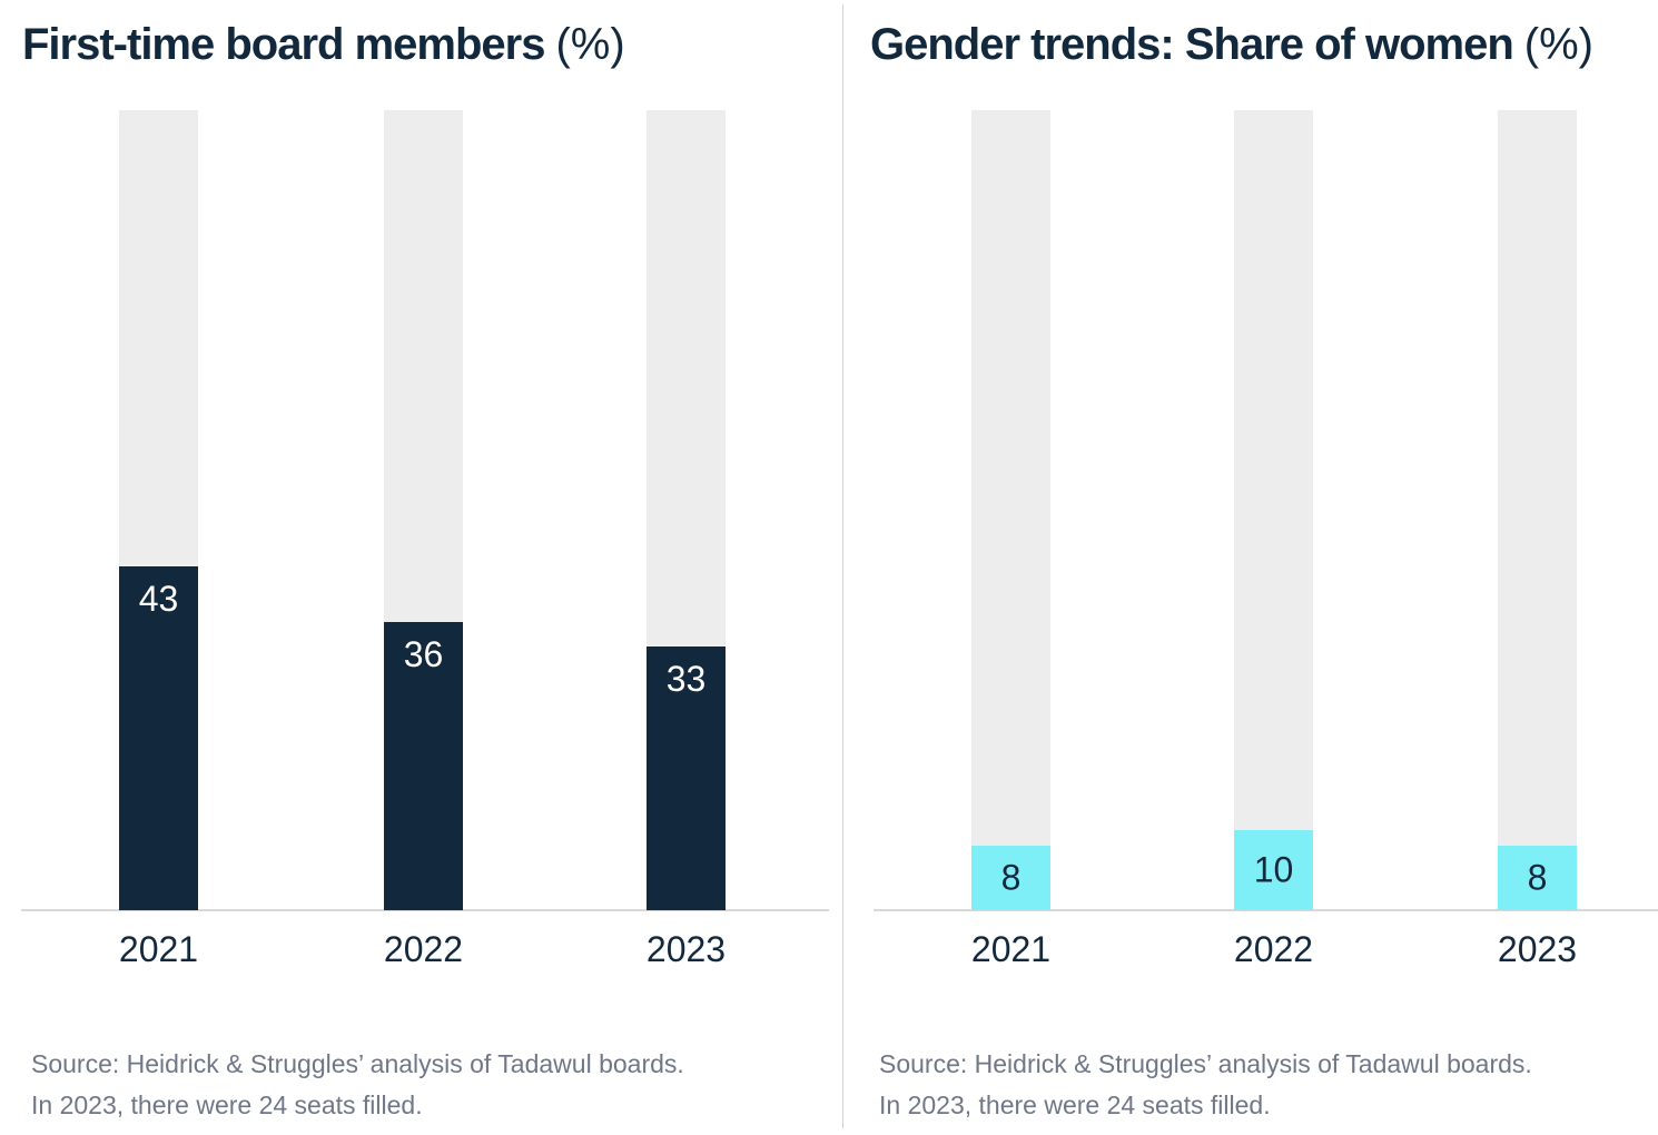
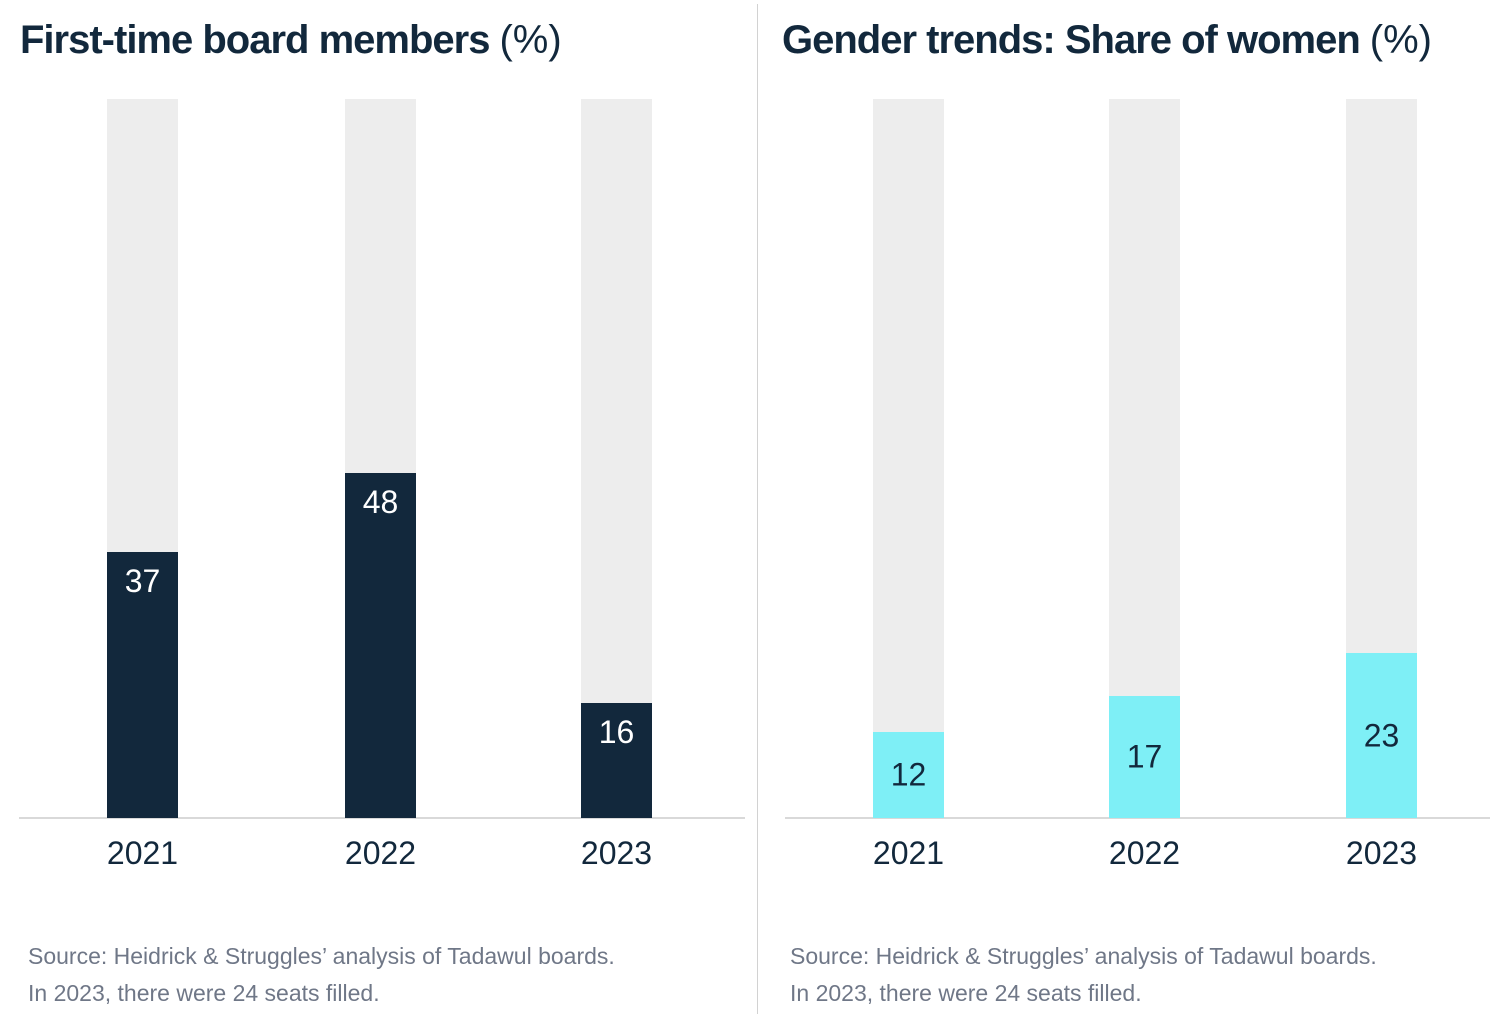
First-time board members (%)/2021: 43 -> 37
First-time board members (%)/2022: 36 -> 48
First-time board members (%)/2023: 33 -> 16
Gender trends: Share of women (%)/2021: 8 -> 12
Gender trends: Share of women (%)/2022: 10 -> 17
Gender trends: Share of women (%)/2023: 8 -> 23
